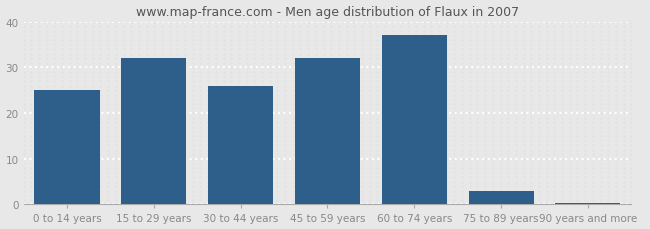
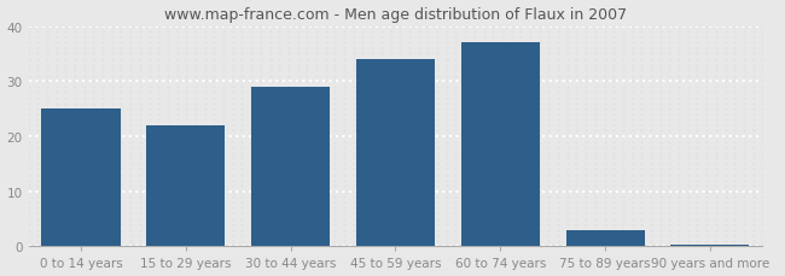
15 to 29 years: 32.0 -> 22.0
30 to 44 years: 26.0 -> 29.0
45 to 59 years: 32.0 -> 34.0
